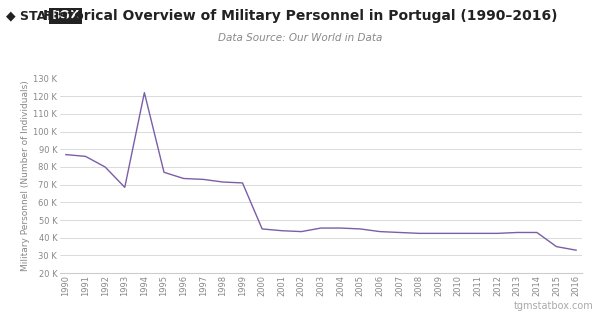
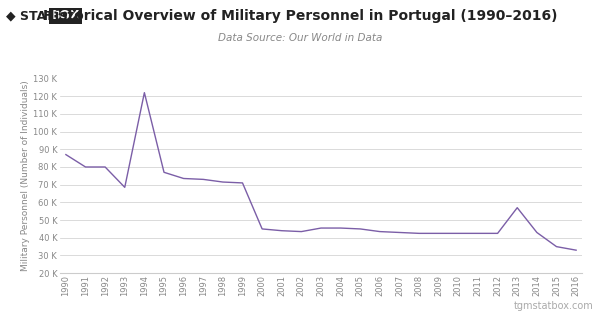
1991: 86 K -> 80 K
2013: 43 K -> 57 K
